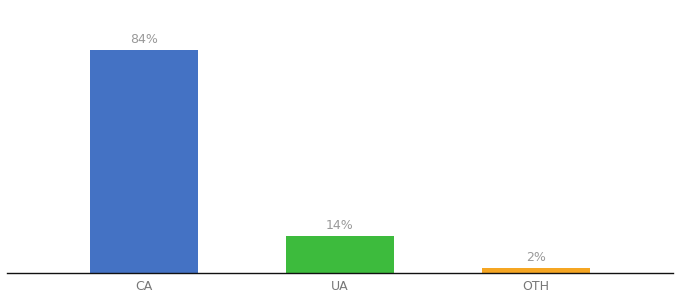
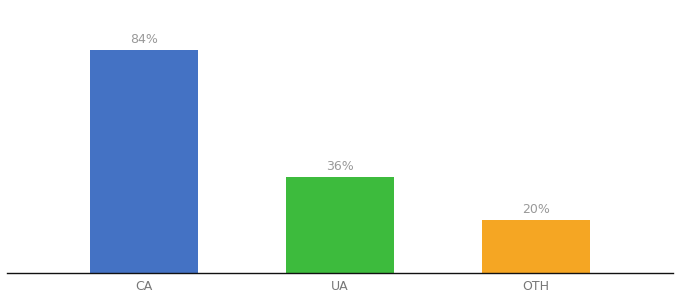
UA: 14% -> 36%
OTH: 2% -> 20%
